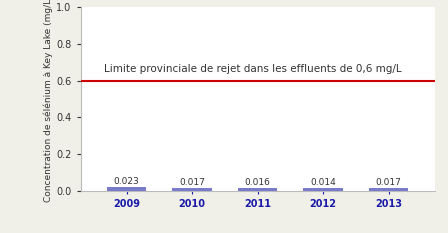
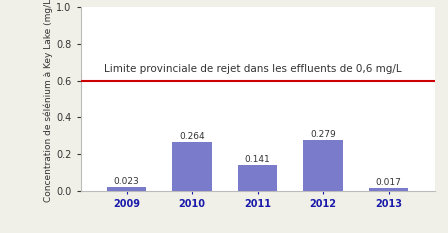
2010: 0.017 -> 0.264
2011: 0.016 -> 0.141
2012: 0.014 -> 0.279
